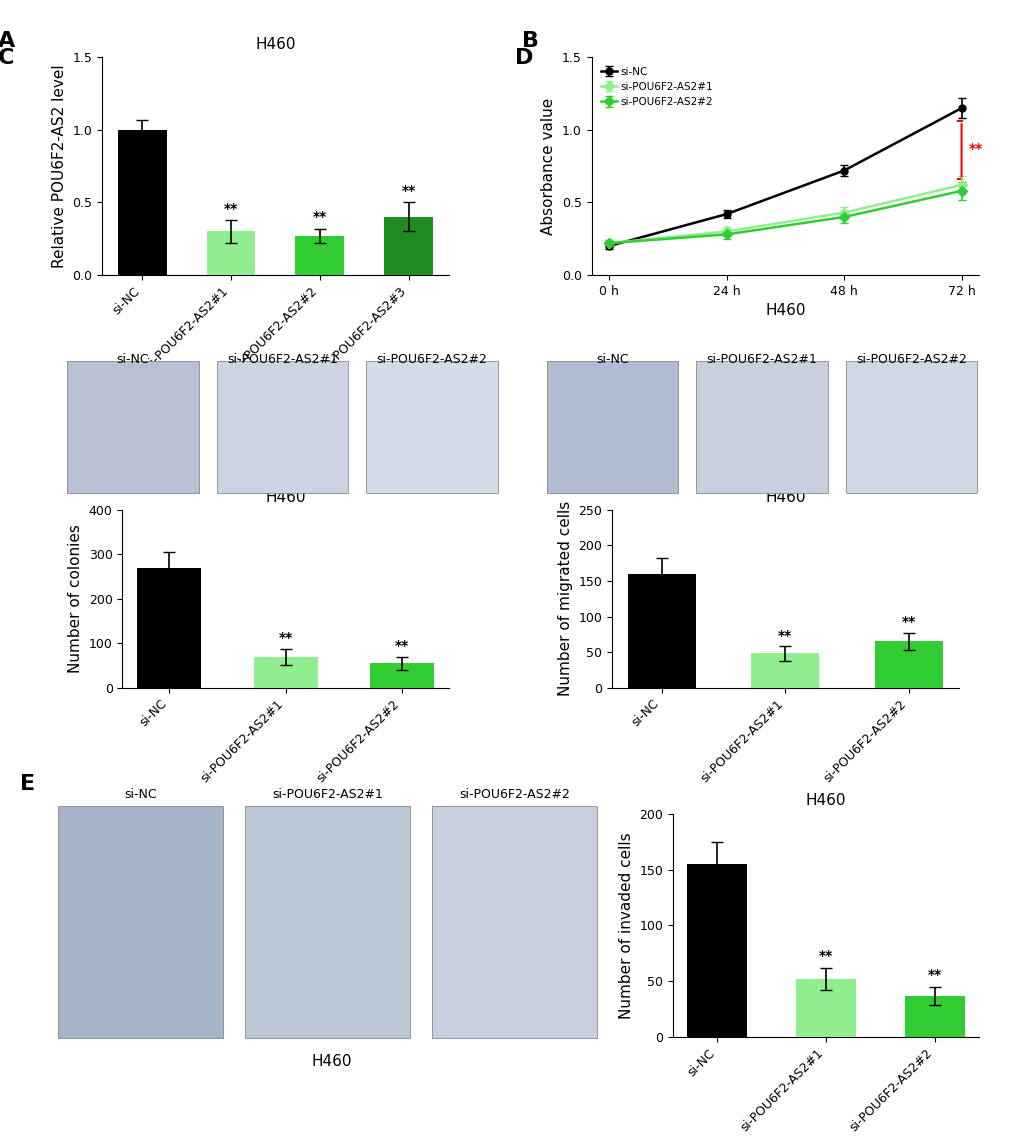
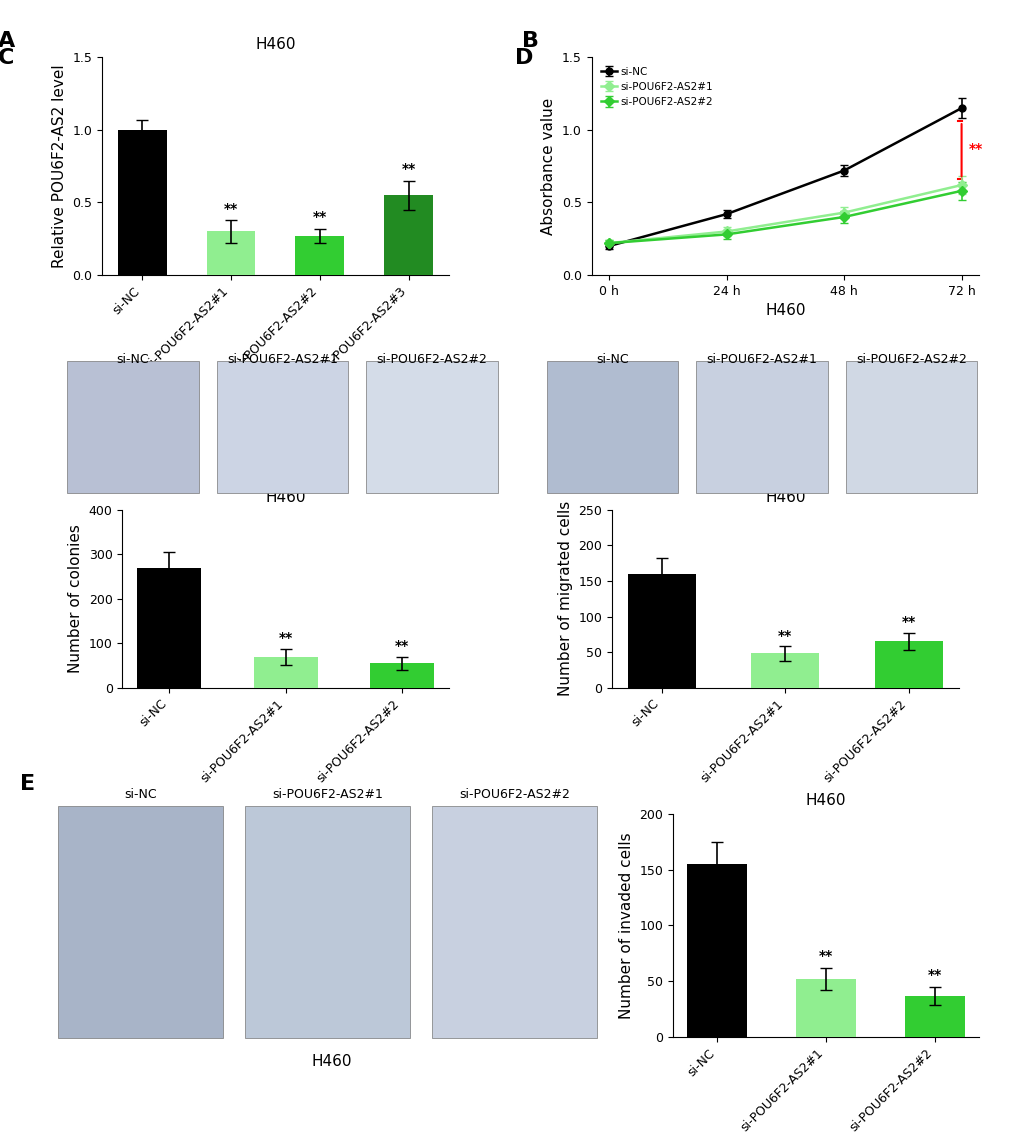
si-POU6F2-AS2#3: 0.40 -> 0.55
